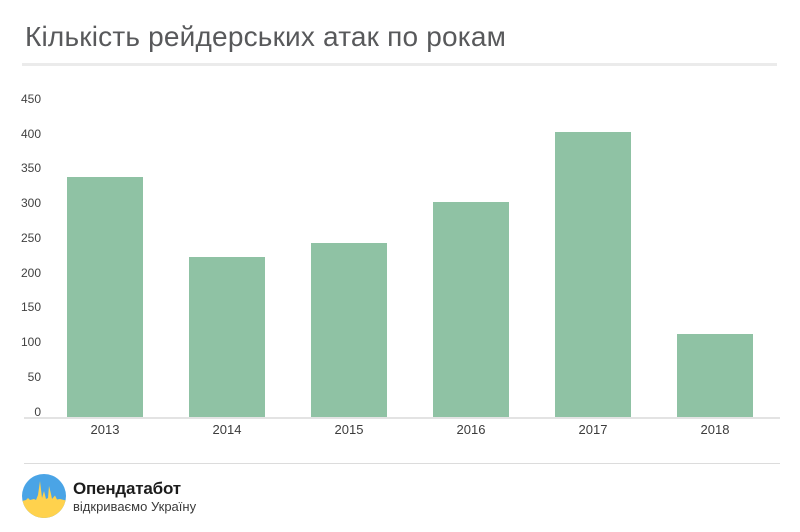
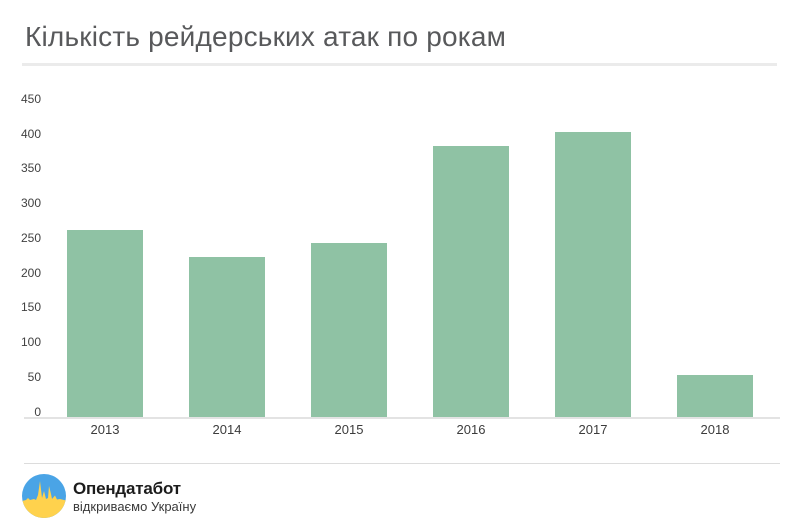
2013: 340 -> 270
2016: 310 -> 390
2018: 120 -> 60
